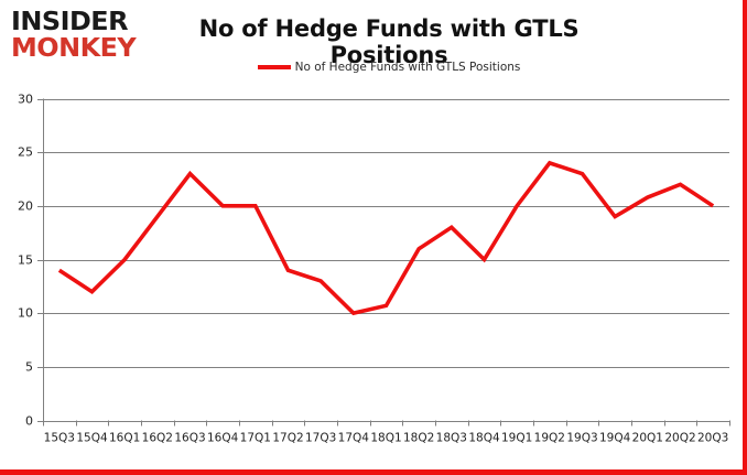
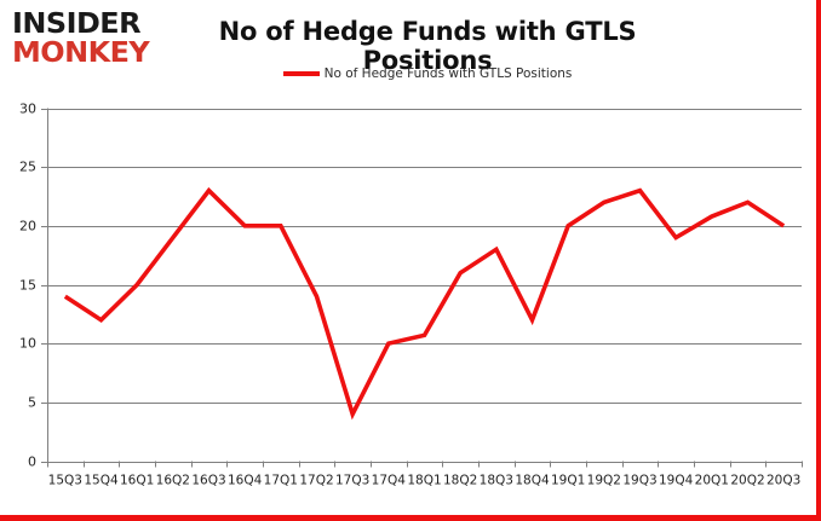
17Q3: 13 -> 4
18Q4: 15 -> 12
19Q2: 24 -> 22
